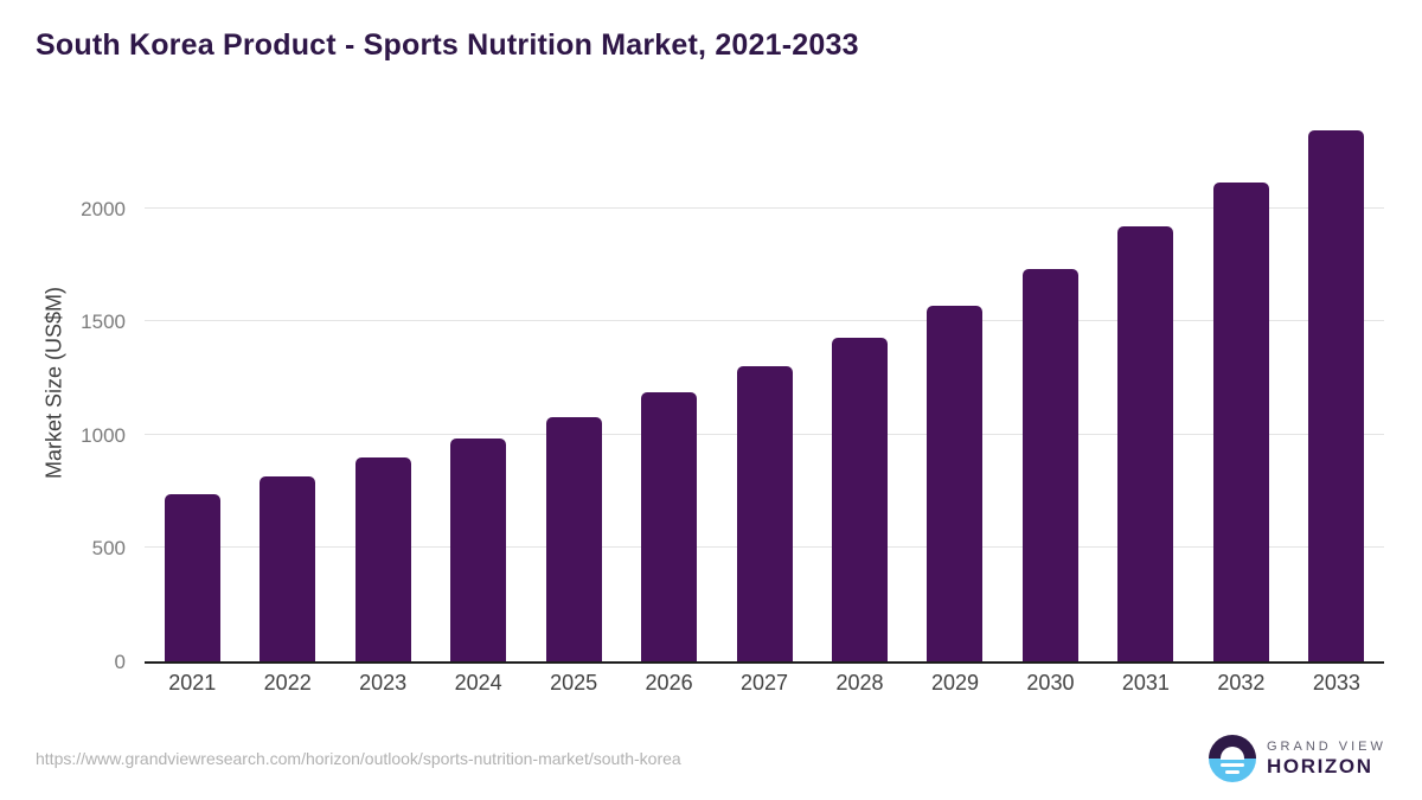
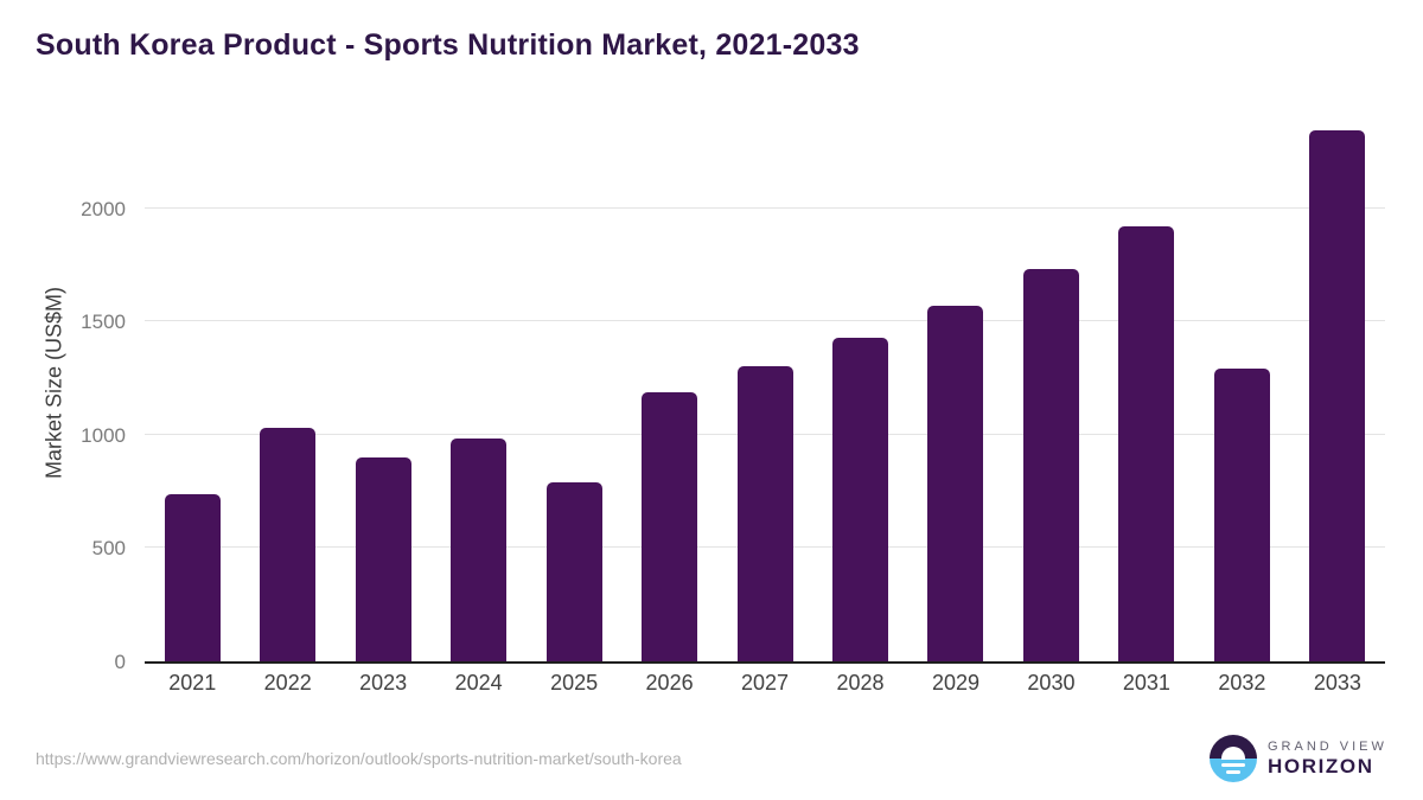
2022: 820 -> 1030
2025: 1080 -> 790
2032: 2110 -> 1290
